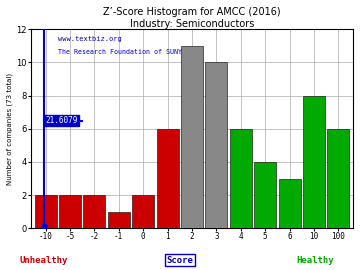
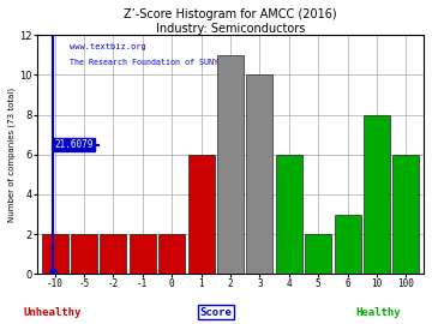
-1: 1 -> 2
5: 4 -> 2
